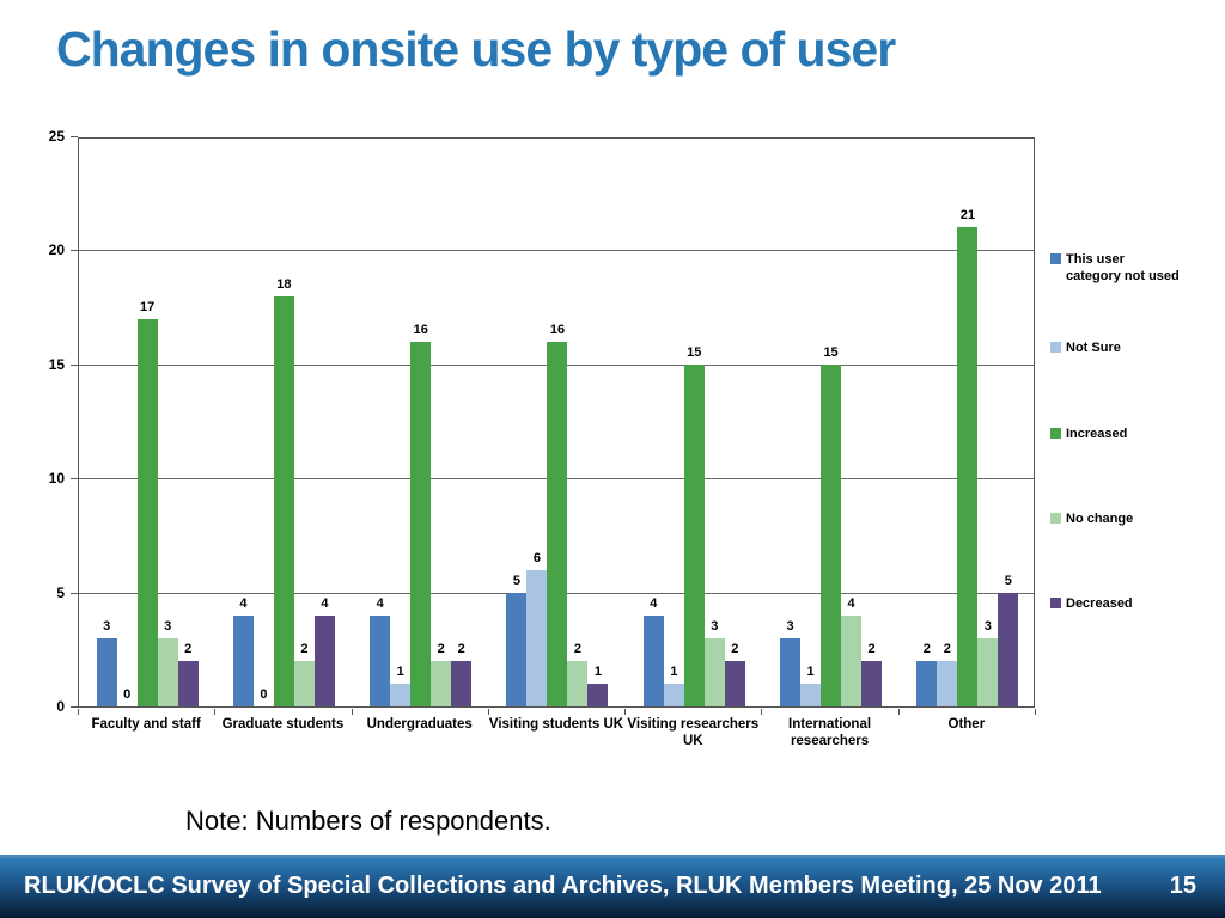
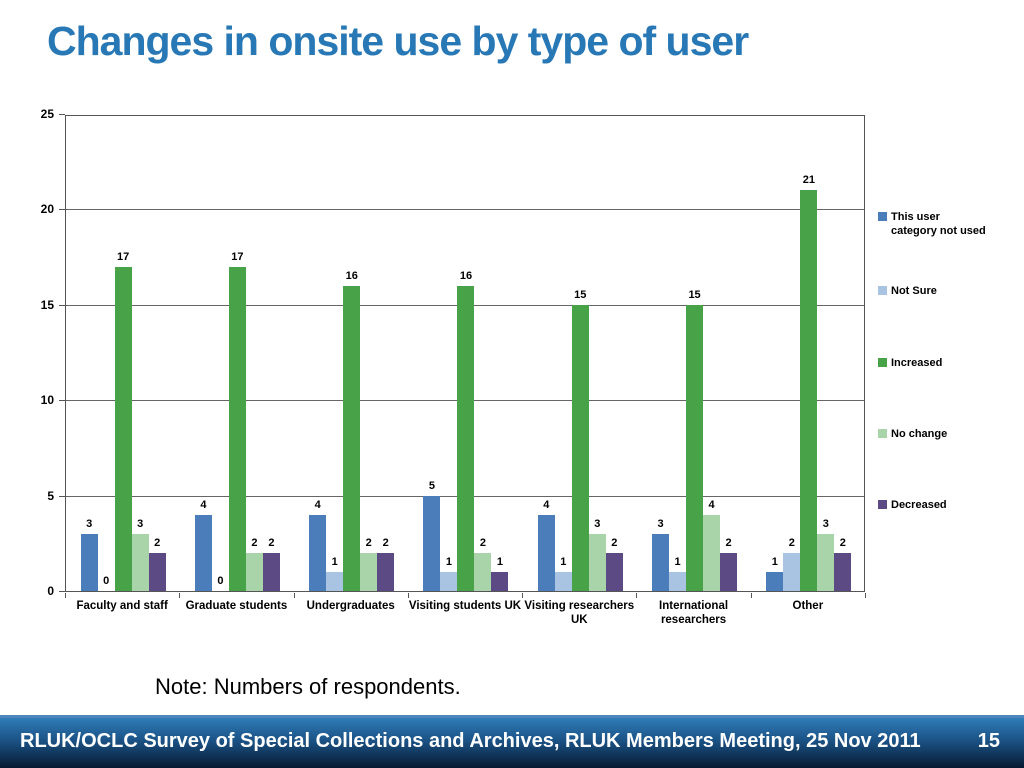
Increased/Graduate students: 18 -> 17
Decreased/Graduate students: 4 -> 2
Not Sure/Visiting students UK: 6 -> 1
This user category not used/Other: 2 -> 1
Decreased/Other: 5 -> 2
